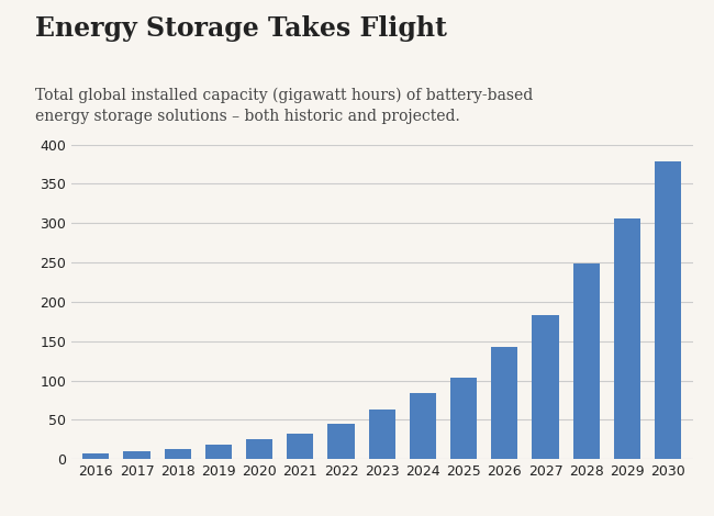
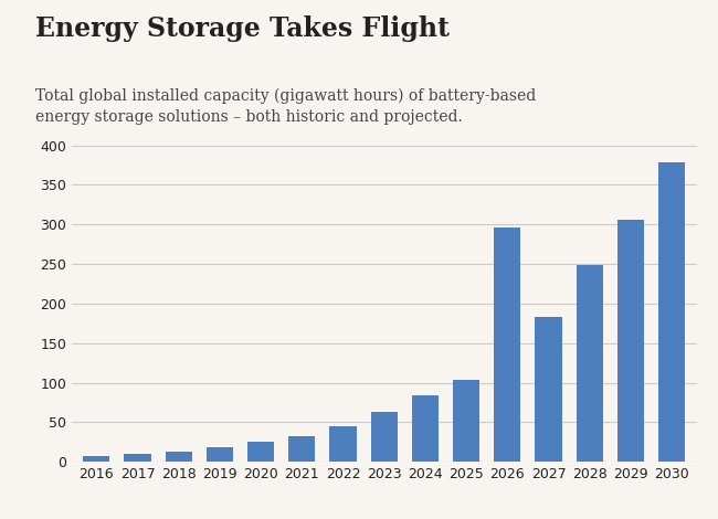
2026: 143 -> 296
